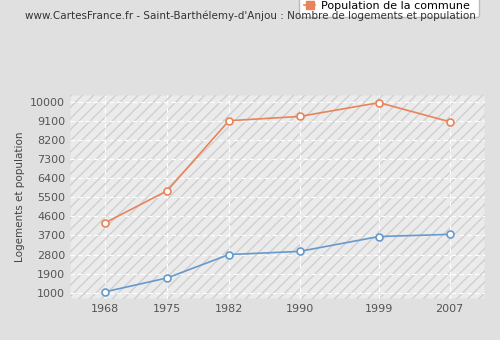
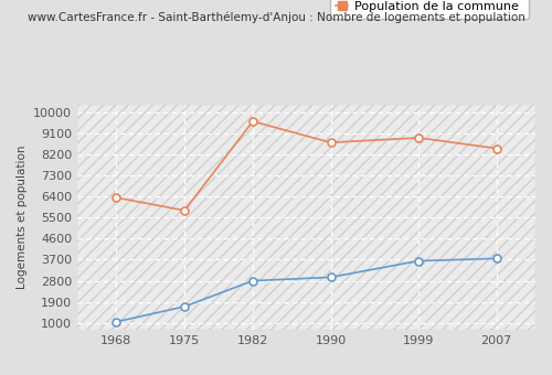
Population de la commune/1968: 4300 -> 6350
Population de la commune/1982: 9100 -> 9600
Population de la commune/1990: 9300 -> 8700
Population de la commune/1999: 9950 -> 8900
Population de la commune/2007: 9050 -> 8450
